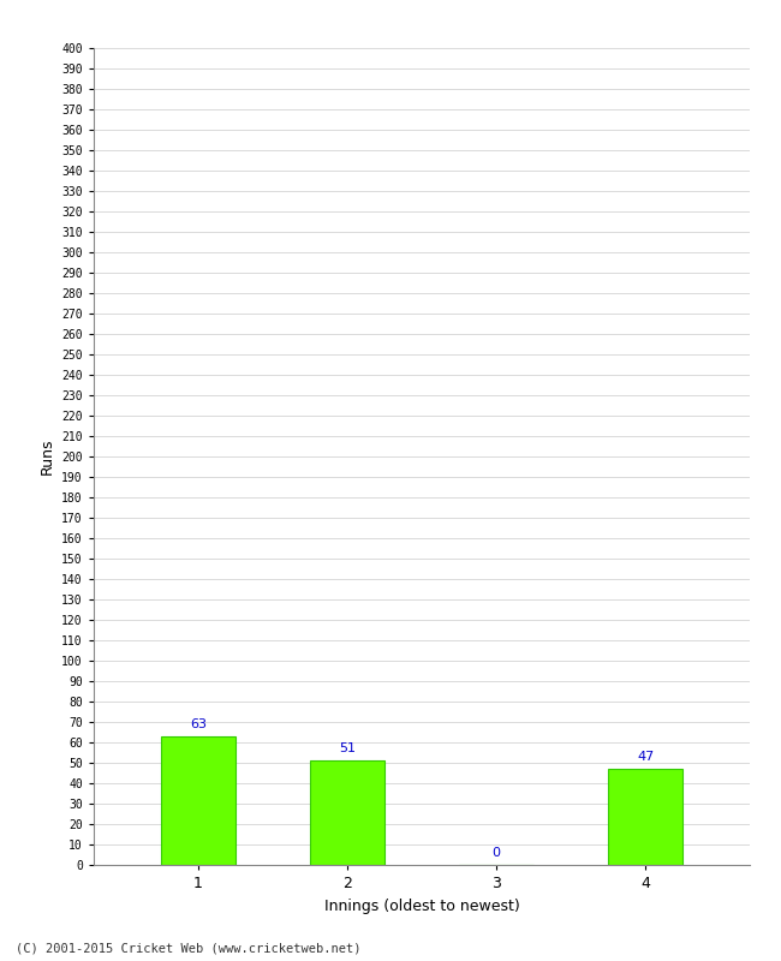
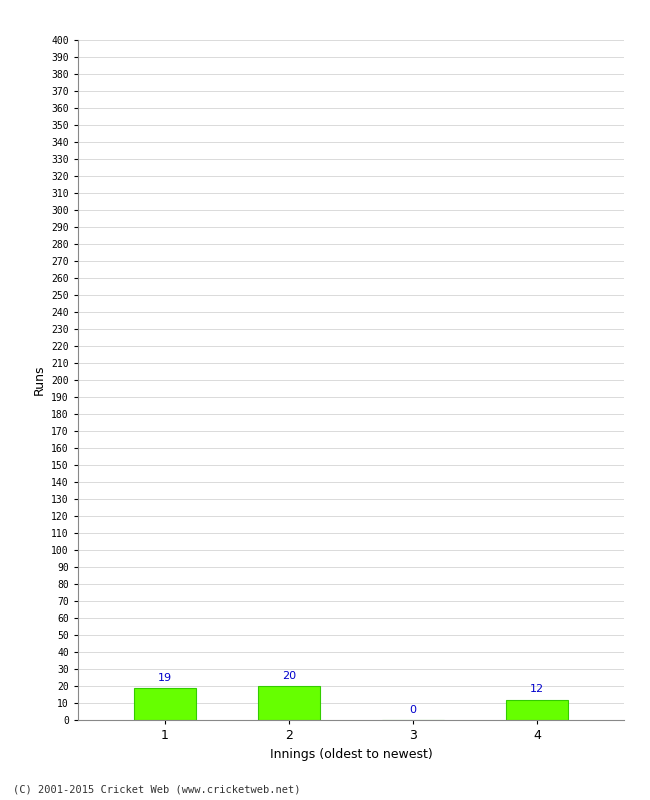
1: 63 -> 19
2: 51 -> 20
4: 47 -> 12
